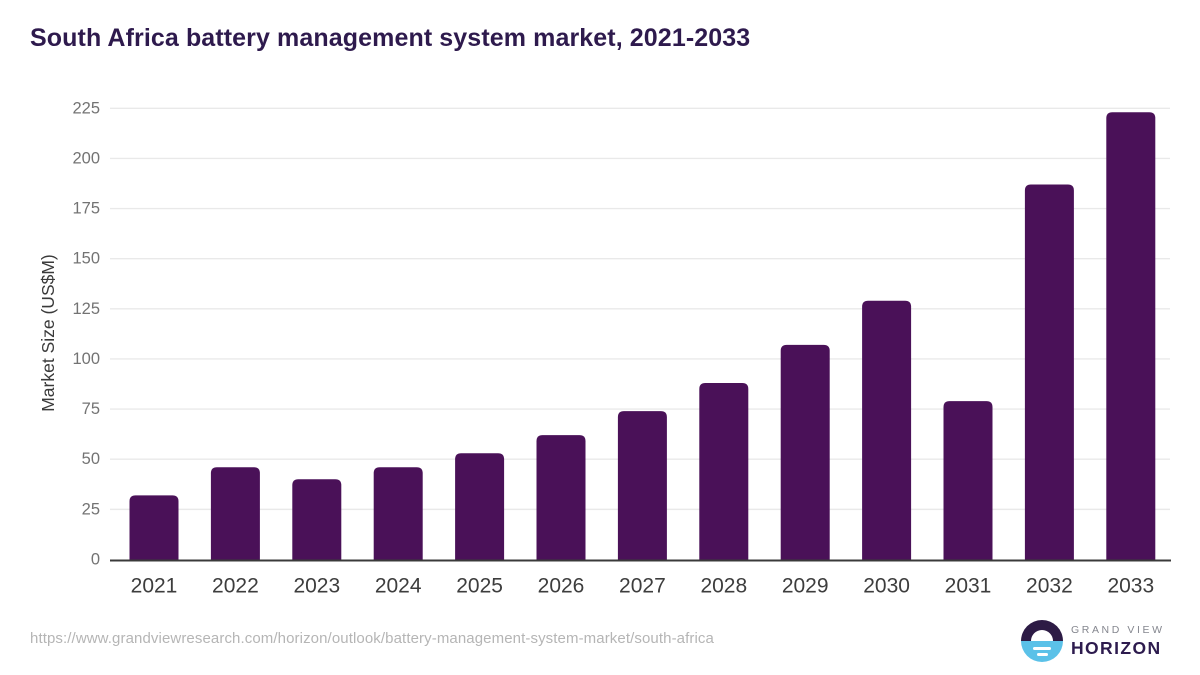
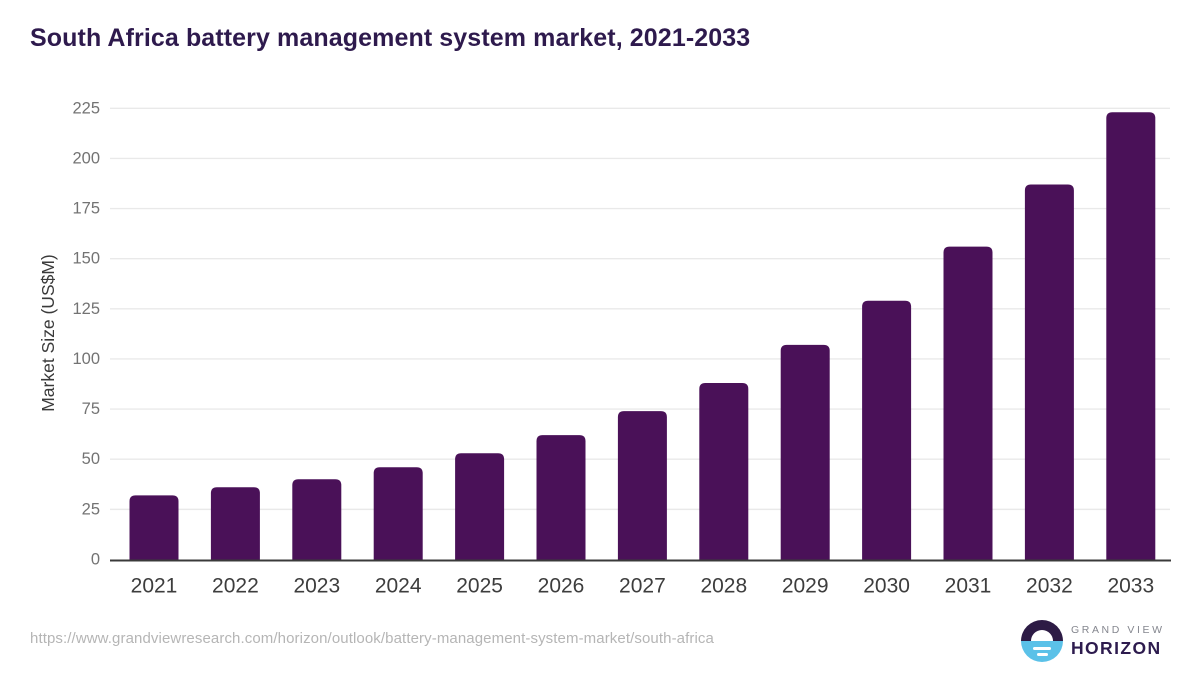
2022: 46 -> 36
2031: 79 -> 156
